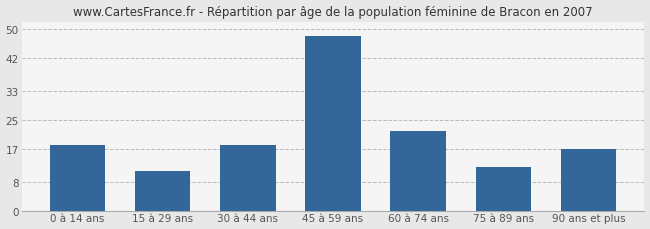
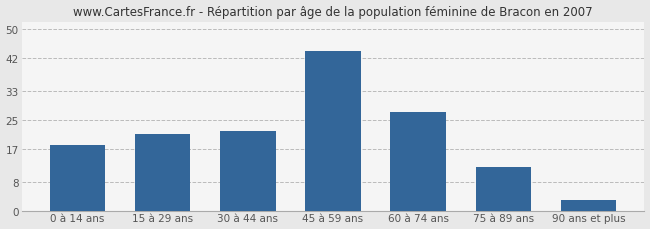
15 à 29 ans: 11 -> 21
30 à 44 ans: 18 -> 22
45 à 59 ans: 48 -> 44
60 à 74 ans: 22 -> 27
90 ans et plus: 17 -> 3
